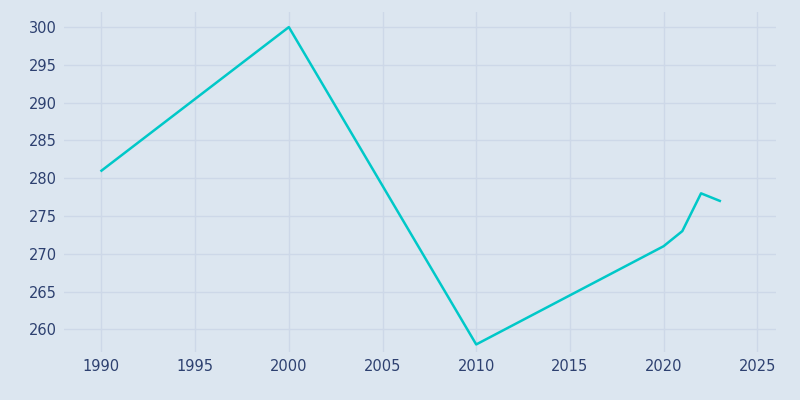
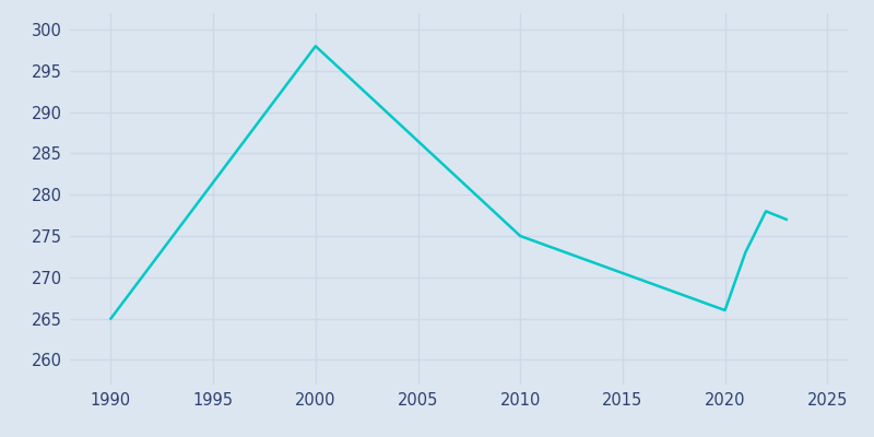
1990: 281 -> 265
2000: 300 -> 298
2010: 258 -> 275
2020: 271 -> 266
